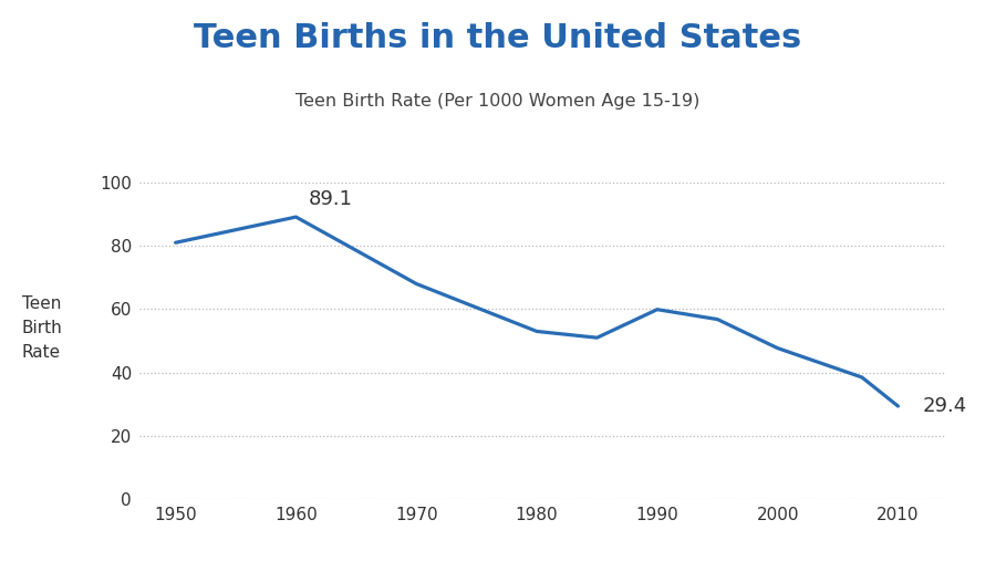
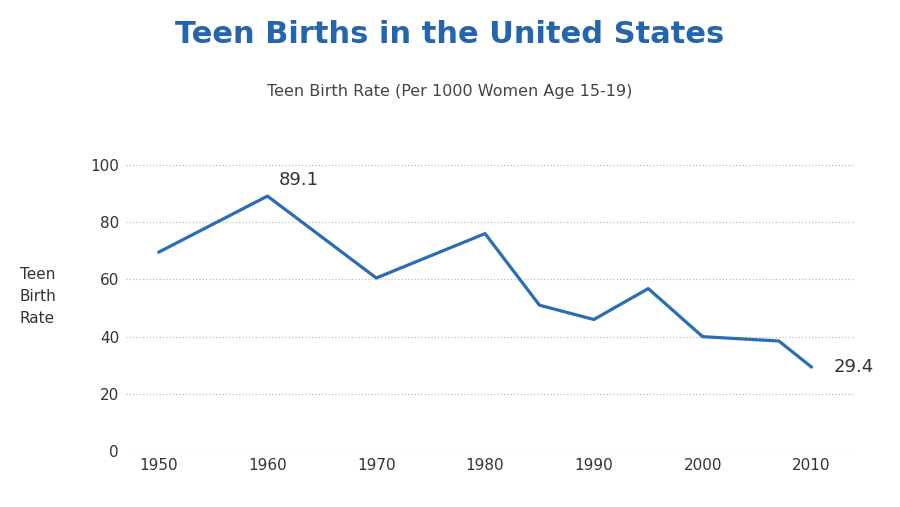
1950: 81.0 -> 69.5
1970: 68.0 -> 60.5
1980: 53.0 -> 76.0
1990: 59.9 -> 46.0
2000: 47.7 -> 40.0
